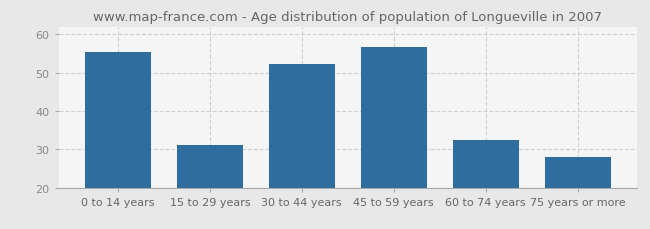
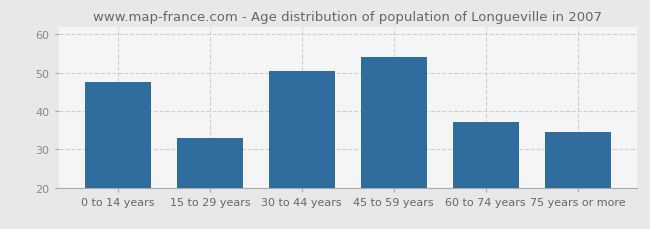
0 to 14 years: 55.5 -> 47.5
15 to 29 years: 31.2 -> 33.0
30 to 44 years: 52.3 -> 50.5
45 to 59 years: 56.7 -> 54.0
60 to 74 years: 32.3 -> 37.0
75 years or more: 28.1 -> 34.5
